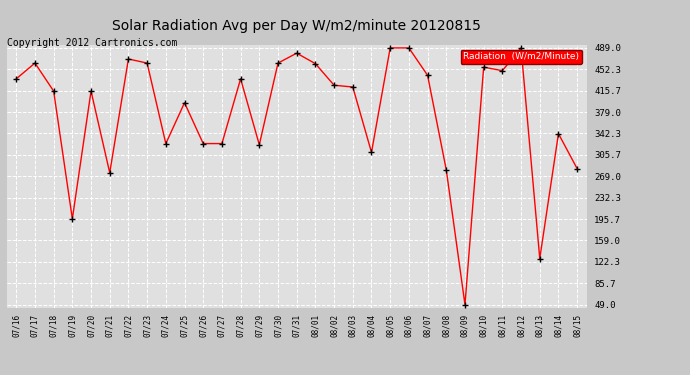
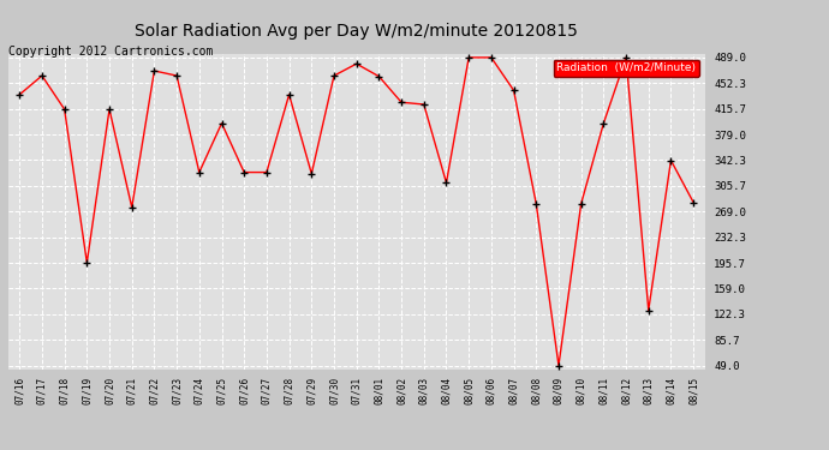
08/10: 456 -> 280
08/11: 450 -> 395
